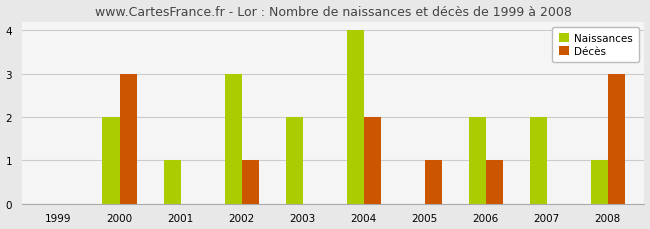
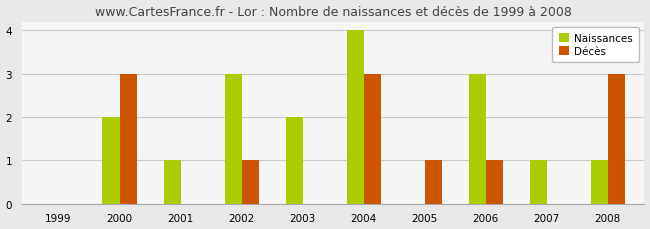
Décès/2004: 2 -> 3
Naissances/2006: 2 -> 3
Naissances/2007: 2 -> 1
